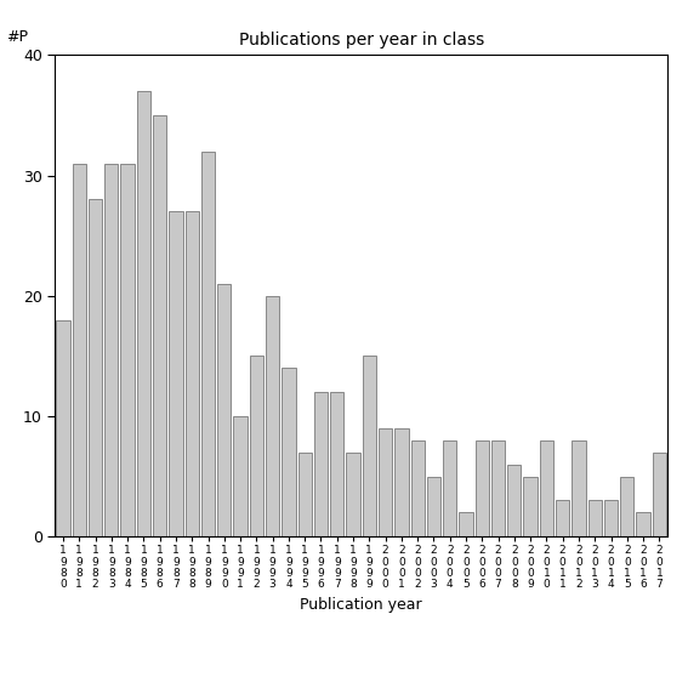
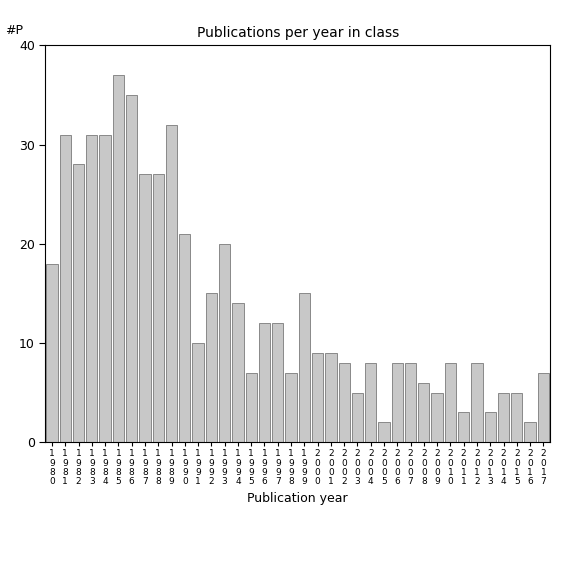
2 0 1 4: 3 -> 5
